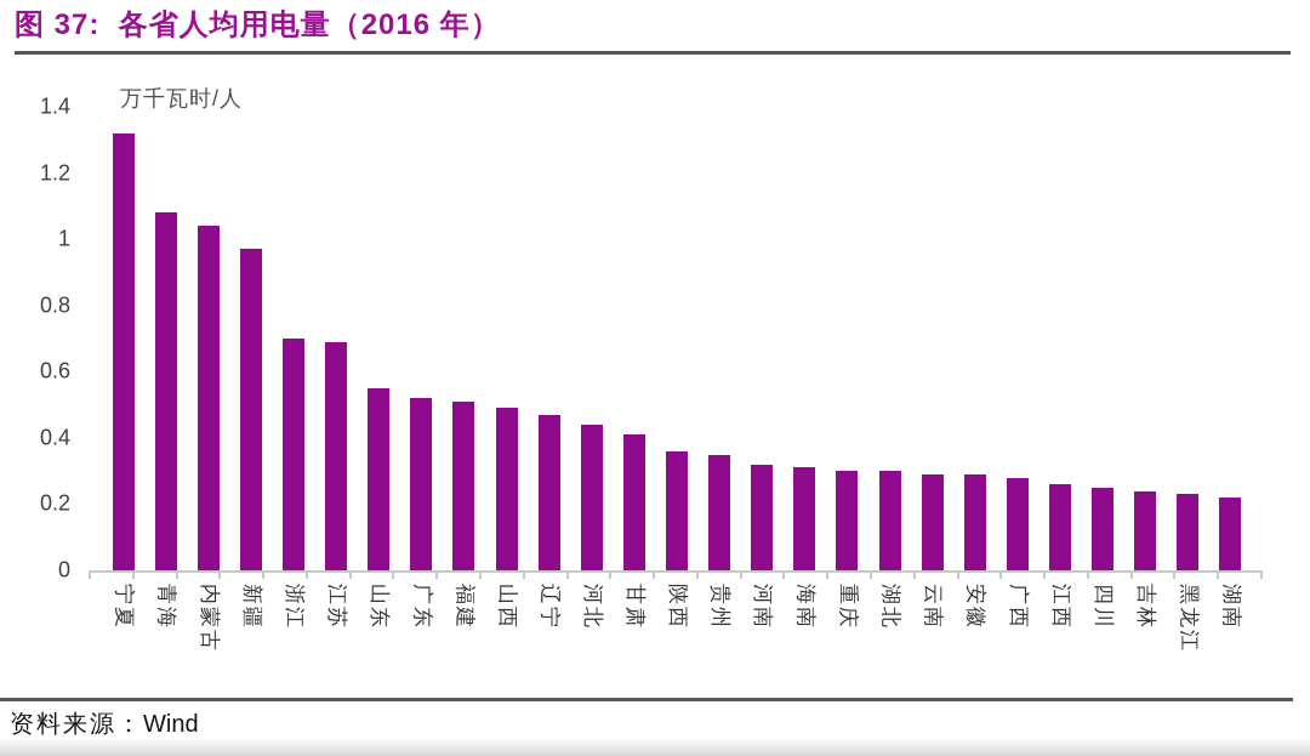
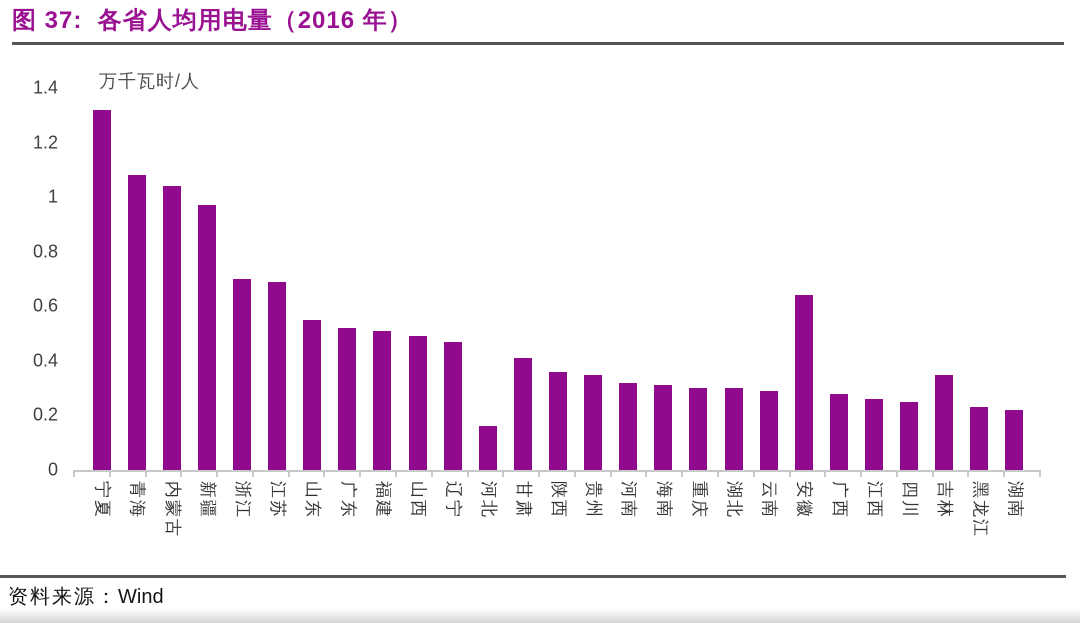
河北: 0.44 -> 0.16
安徽: 0.29 -> 0.64
吉林: 0.24 -> 0.35
